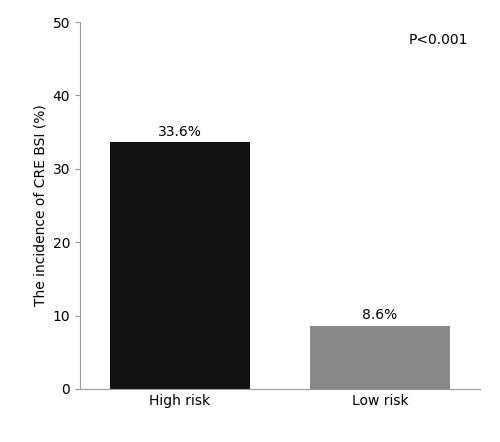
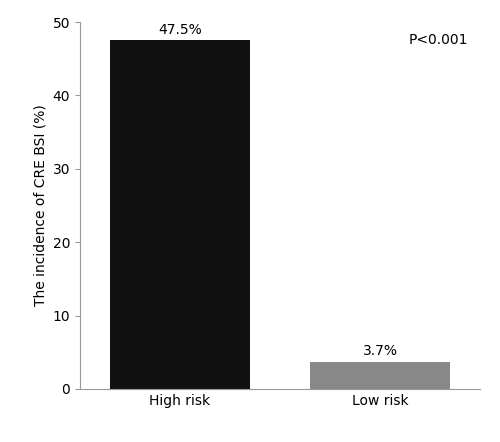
High risk: 33.6% -> 47.5%
Low risk: 8.6% -> 3.7%
